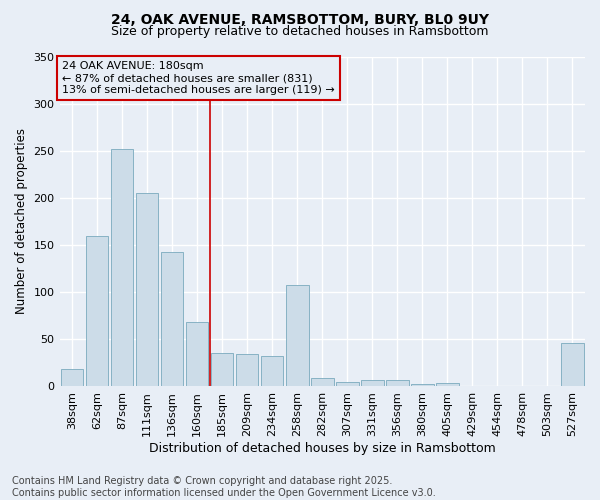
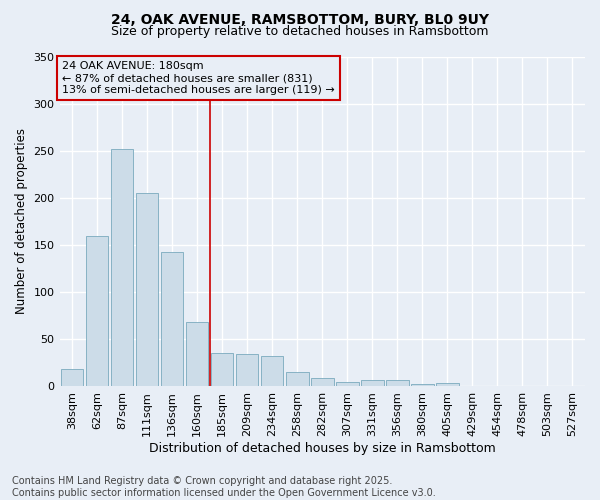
258sqm: 108 -> 15
527sqm: 46 -> 1
